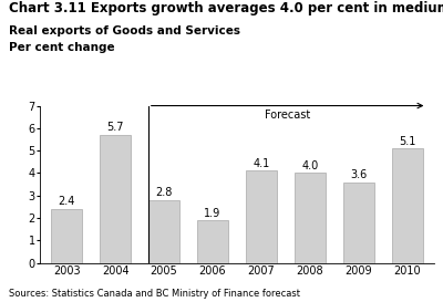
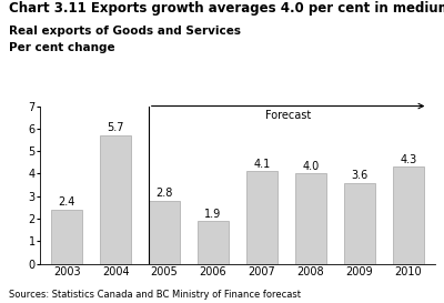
2010: 5.1 -> 4.3
